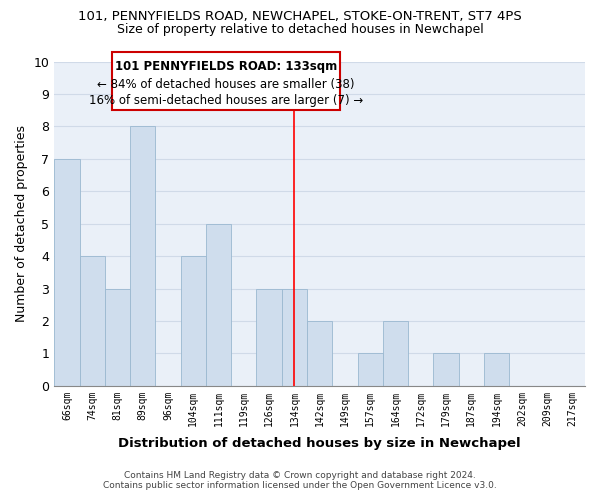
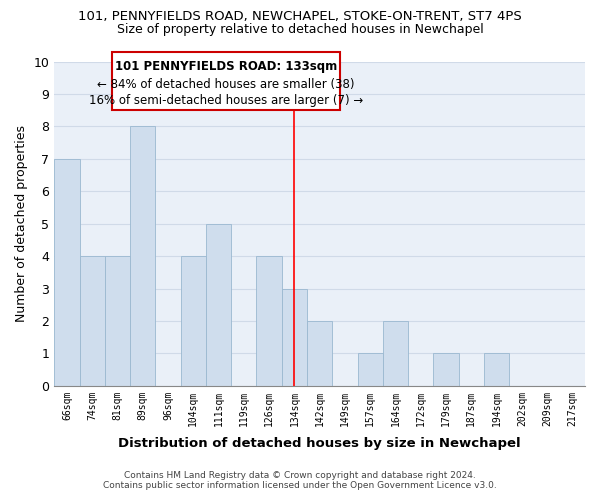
81sqm: 3 -> 4
126sqm: 3 -> 4
